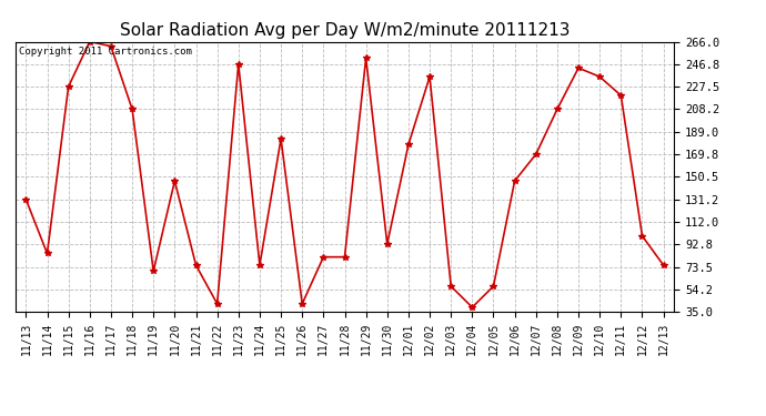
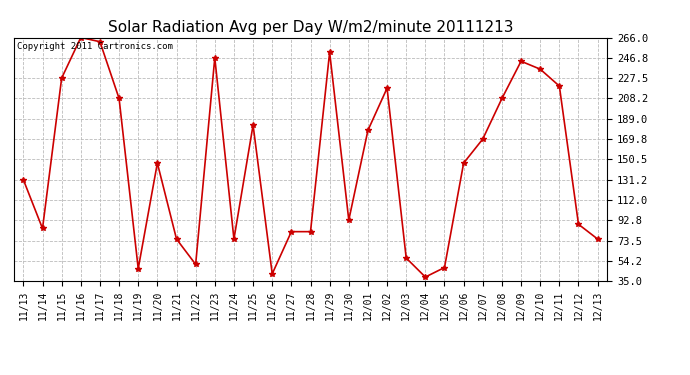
11/19: 70 -> 47
11/22: 42 -> 51
12/02: 236 -> 218
12/05: 57 -> 48
12/12: 100 -> 89
